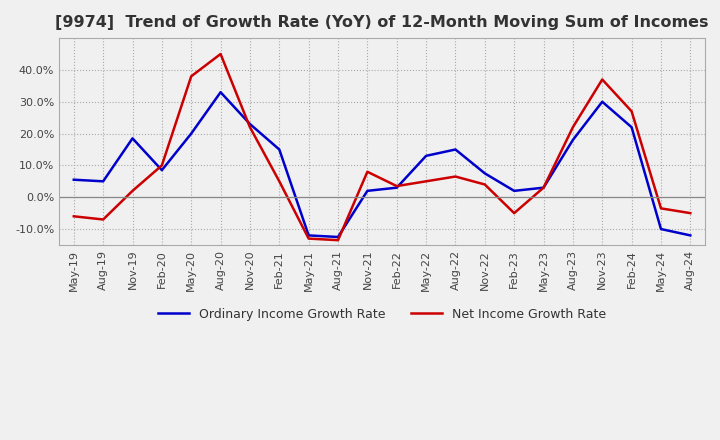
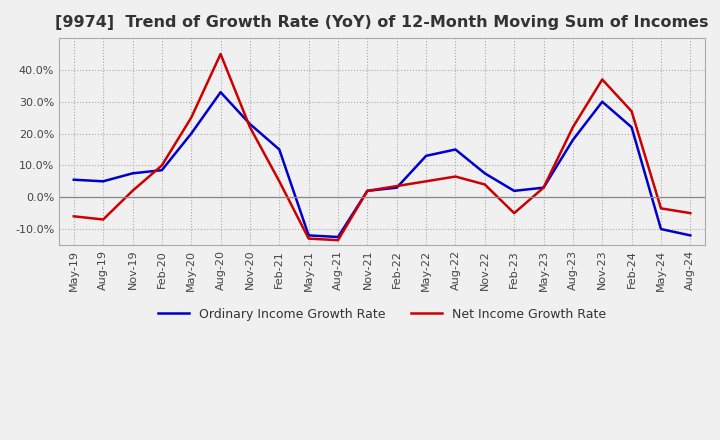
Ordinary Income Growth Rate/Nov-19: 18.5% -> 7.5%
Net Income Growth Rate/May-20: 38.0% -> 25.0%
Net Income Growth Rate/Nov-21: 8.0% -> 2.0%
